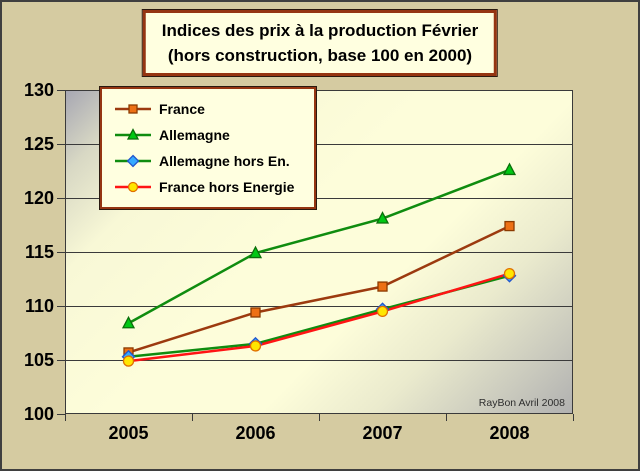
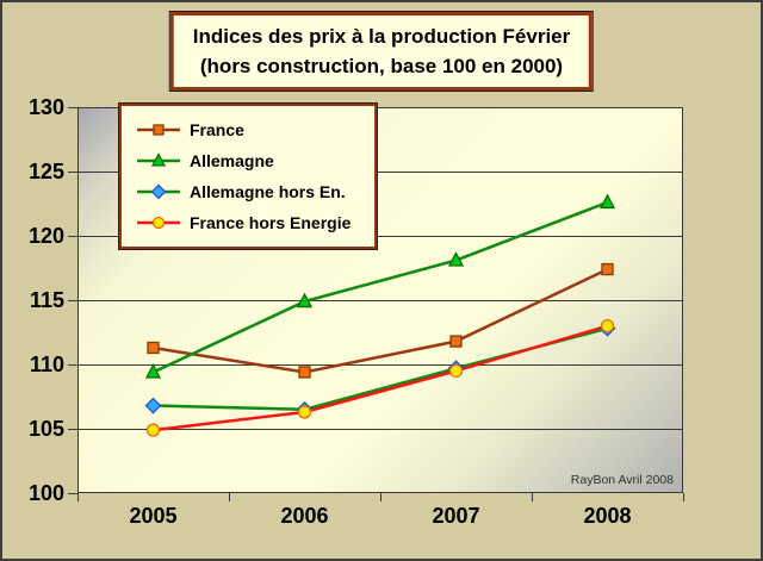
France/2005: 105.7 -> 111.3
Allemagne/2005: 108.4 -> 109.4
Allemagne hors En./2005: 105.3 -> 106.8
